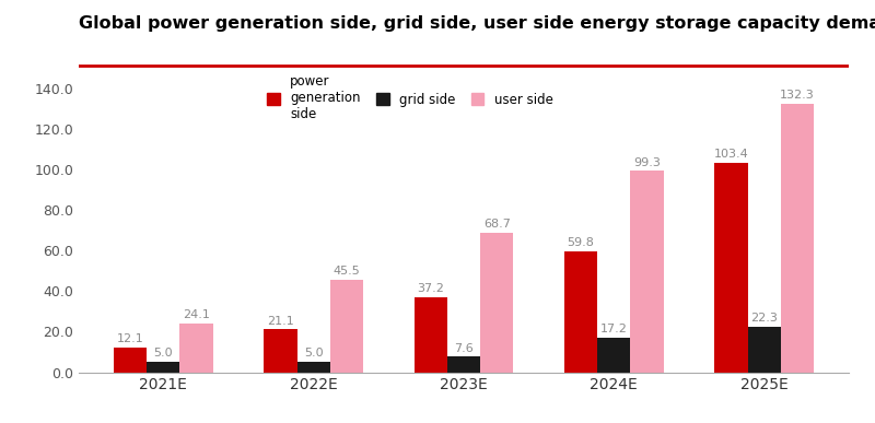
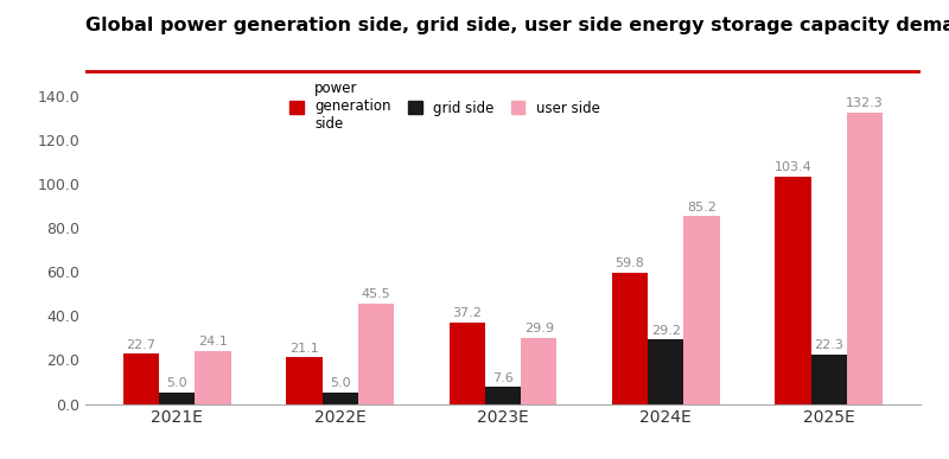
power generation side/2021E: 12.1 -> 22.7
user side/2023E: 68.7 -> 29.9
grid side/2024E: 17.2 -> 29.2
user side/2024E: 99.3 -> 85.2
